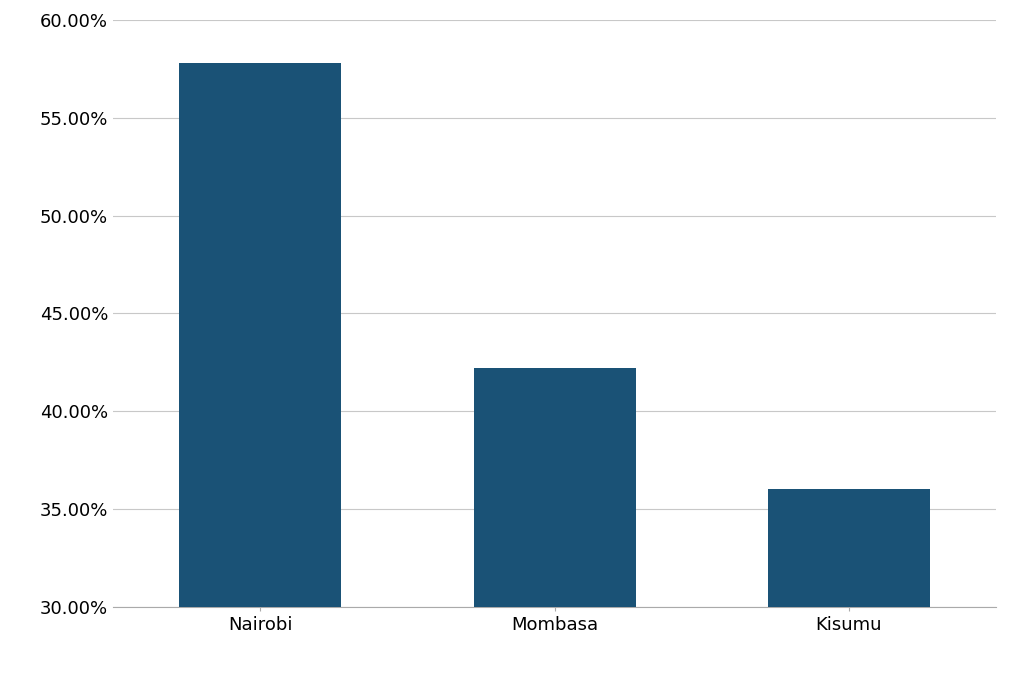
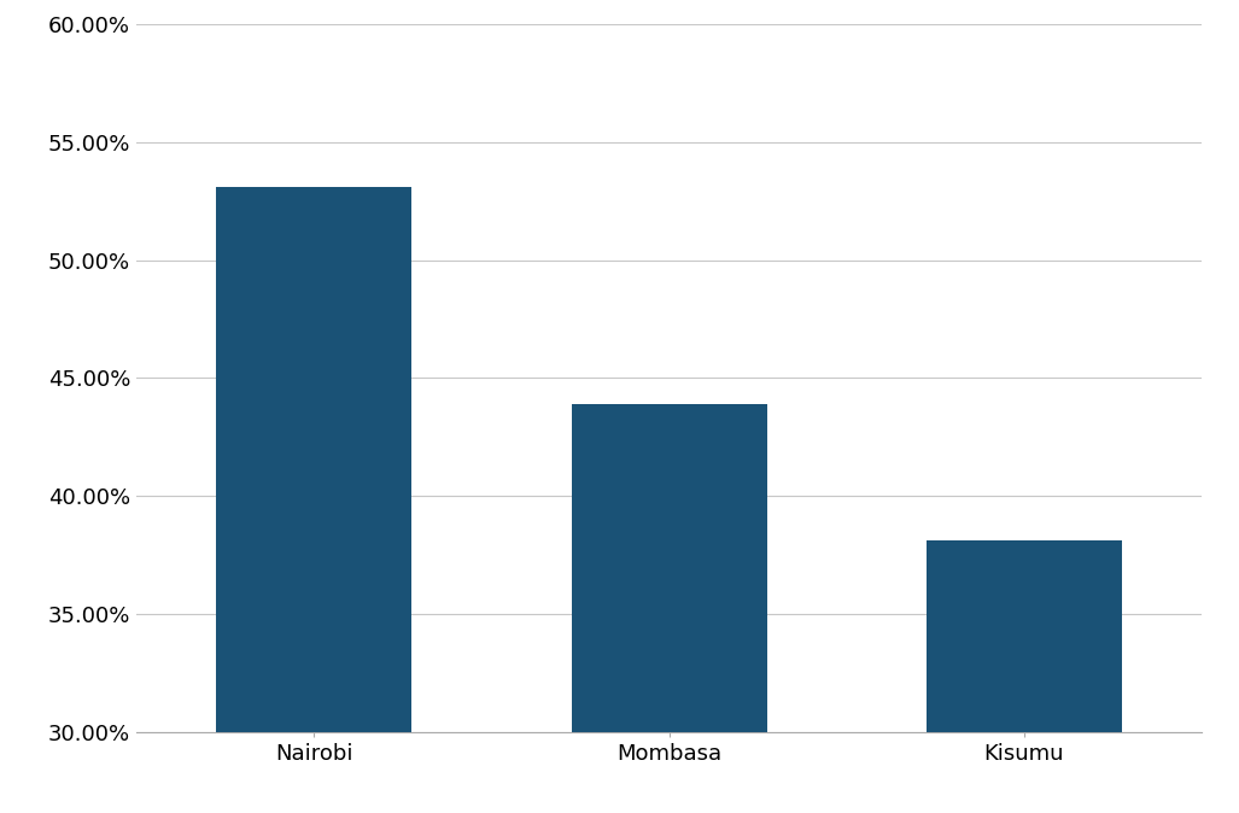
Nairobi: 57.8% -> 53.1%
Mombasa: 42.2% -> 43.9%
Kisumu: 36.0% -> 38.1%
